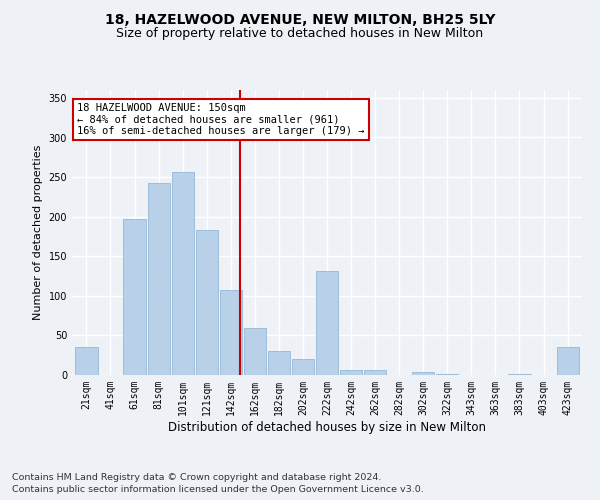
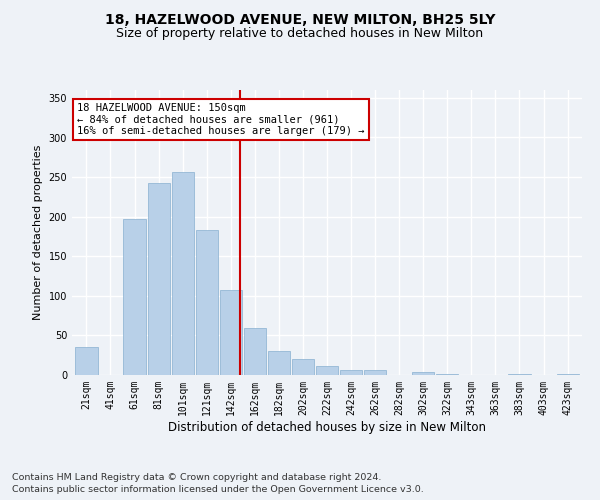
222sqm: 132 -> 11
423sqm: 36 -> 1
